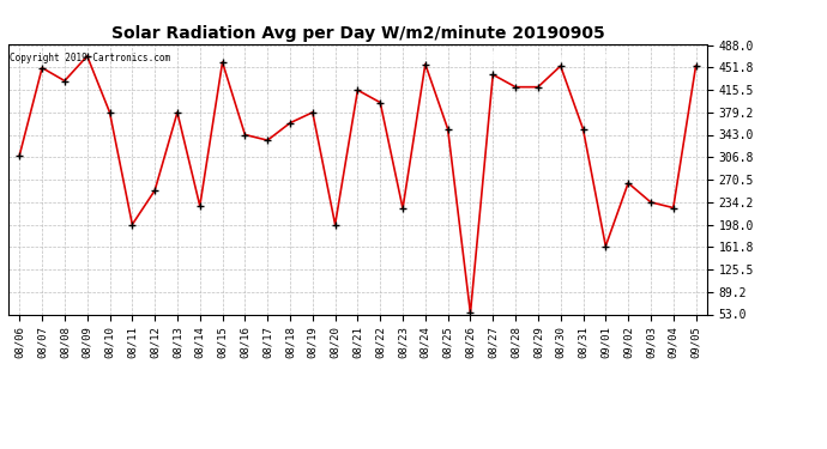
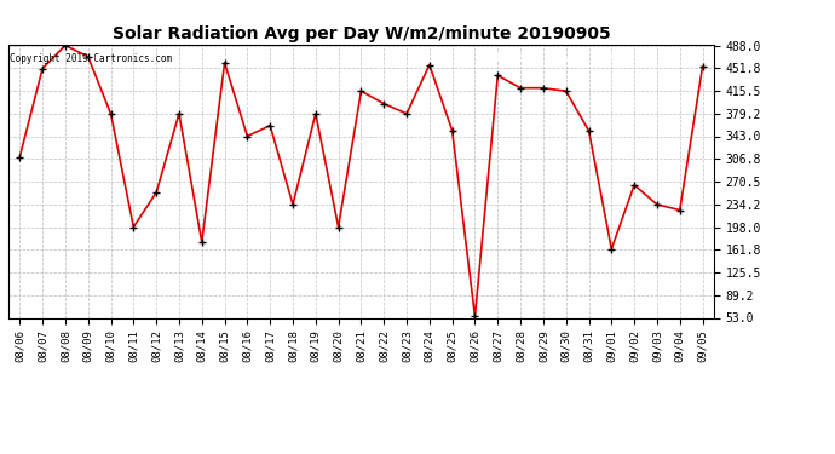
08/08: 430 -> 488
08/14: 228 -> 174
08/17: 334 -> 360
08/18: 362 -> 234
08/23: 224 -> 379
08/30: 454 -> 415
